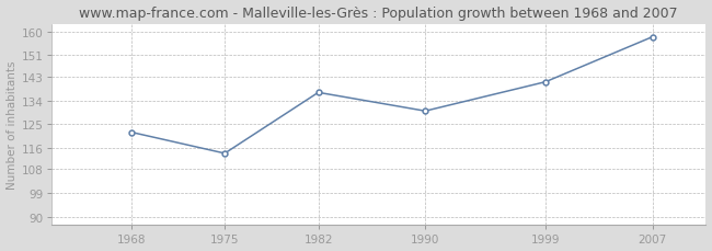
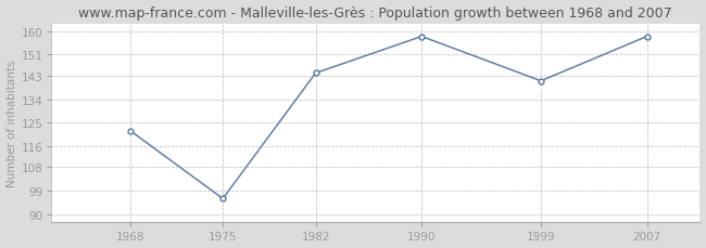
1975: 114 -> 96
1982: 137 -> 144
1990: 130 -> 158
